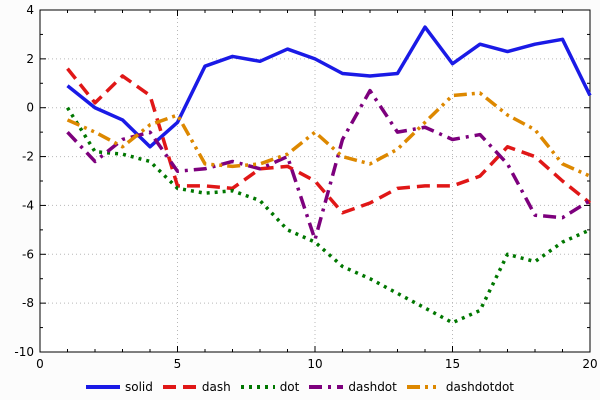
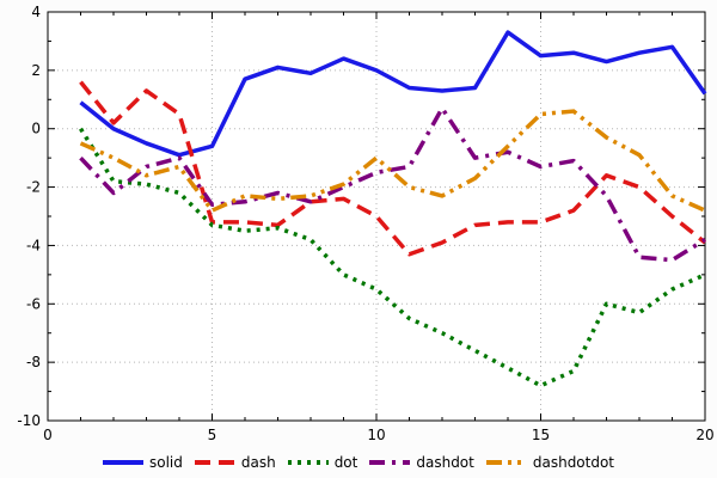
solid/4: -1.6 -> -0.9
dashdotdot/4: -0.7 -> -1.3
dashdotdot/5: -0.3 -> -2.8
dashdot/10: -5.4 -> -1.5
solid/15: 1.8 -> 2.5
solid/20: 0.5 -> 1.2
